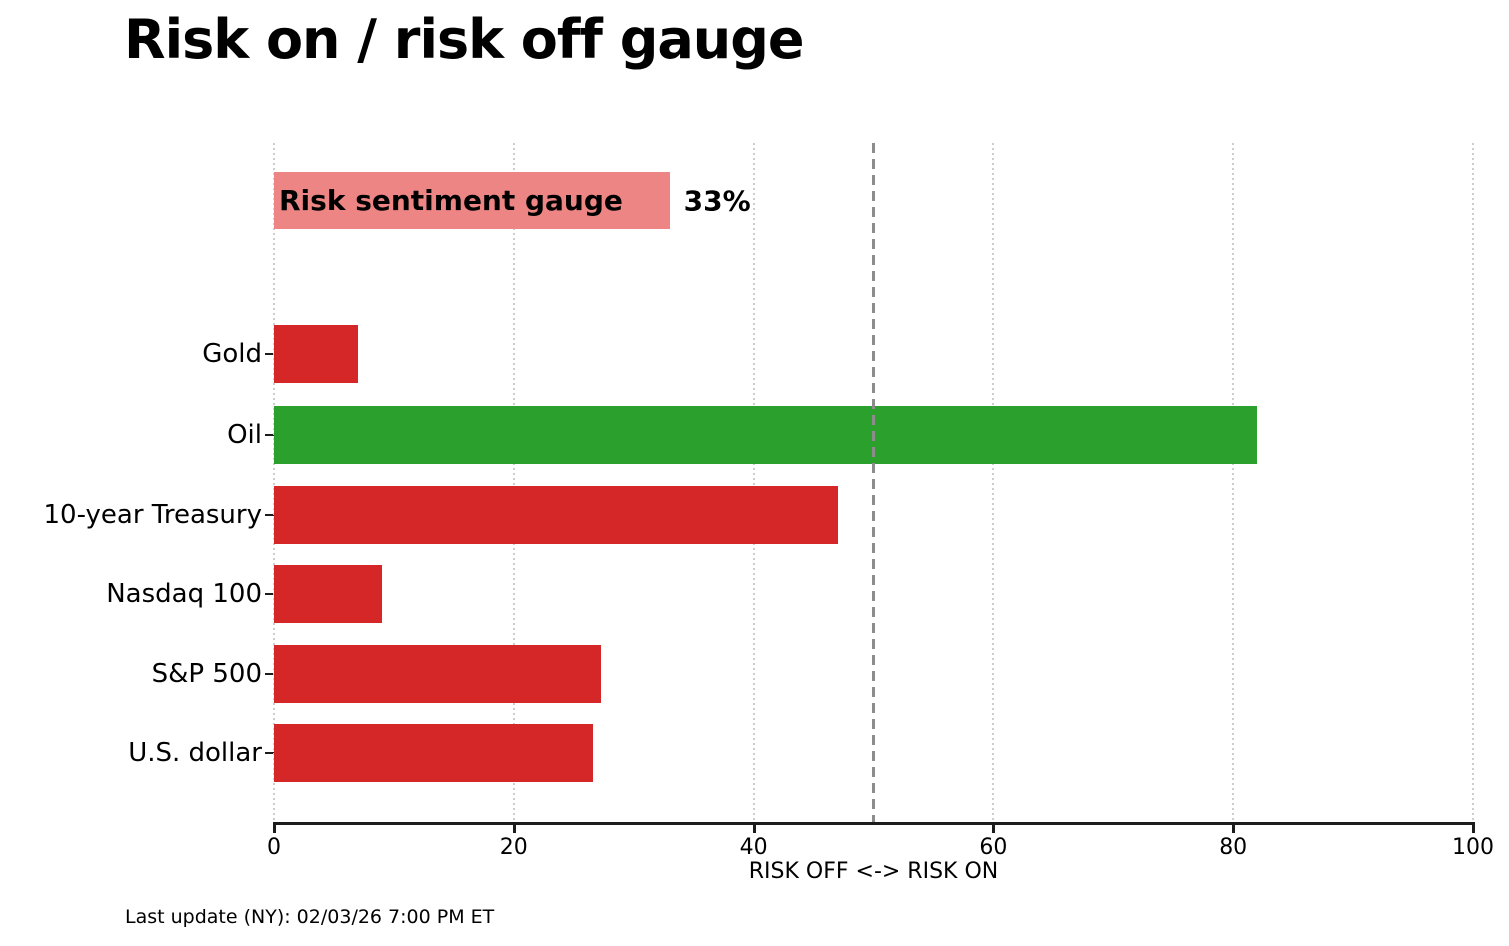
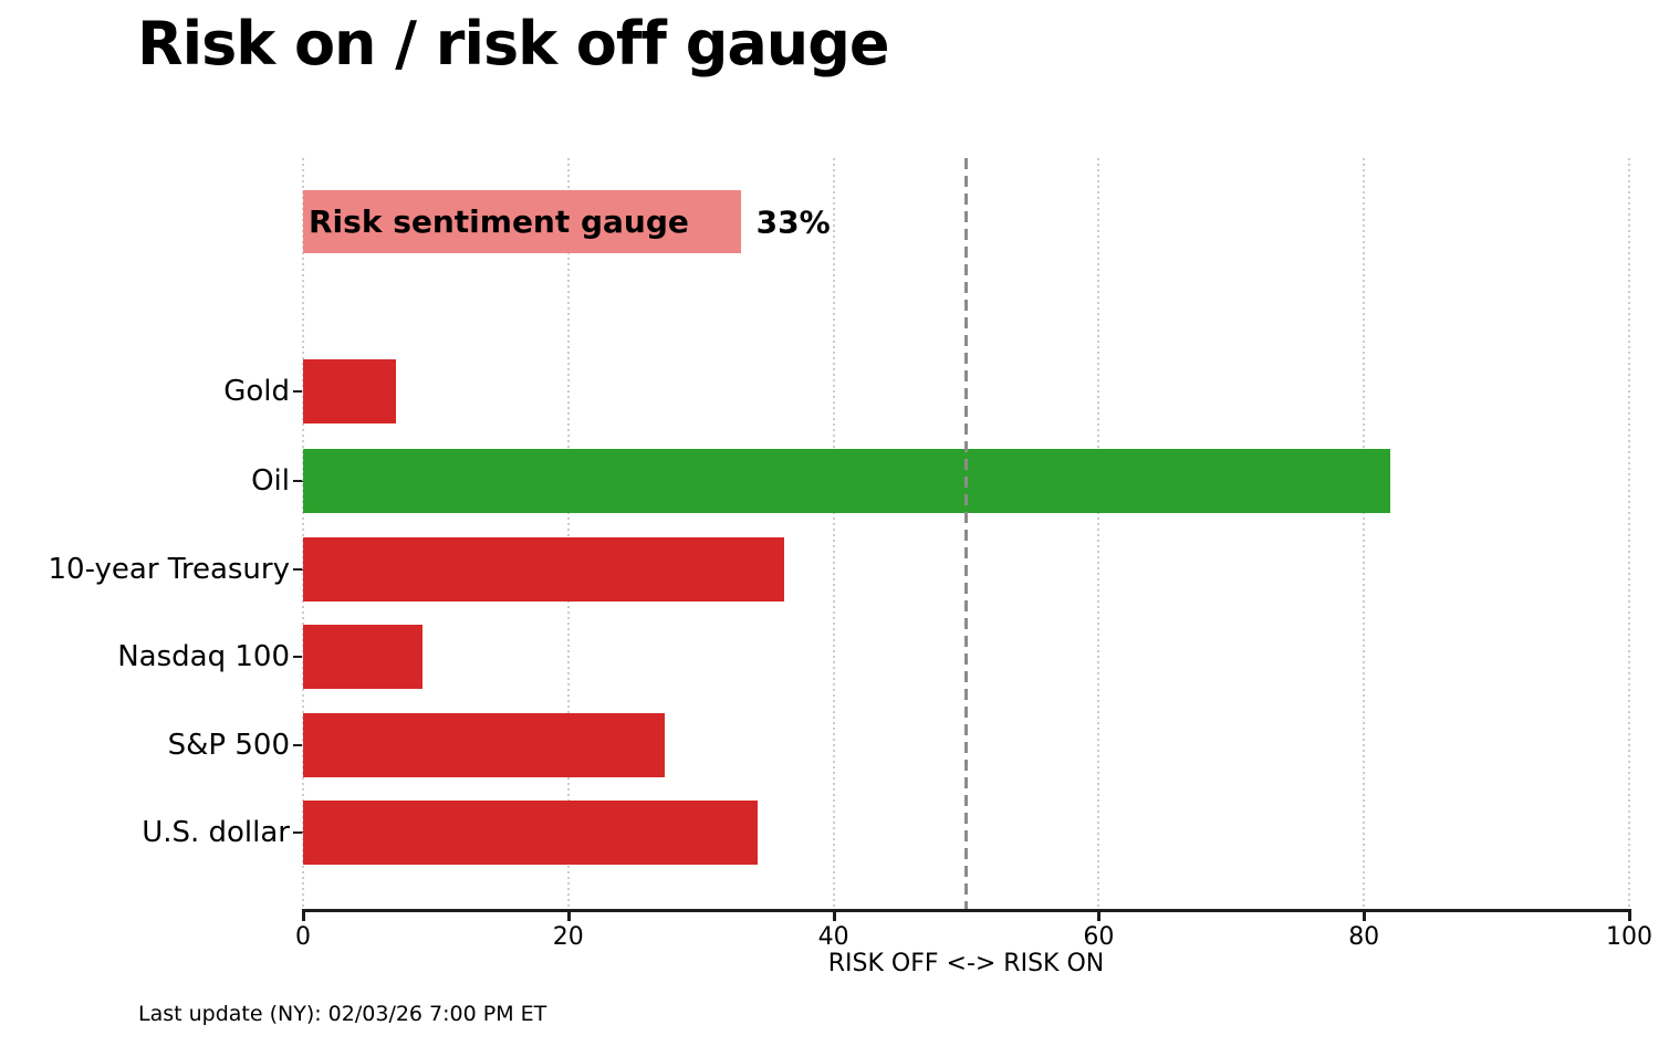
10-year Treasury: 47.0 -> 36.3
U.S. dollar: 26.6 -> 34.3
